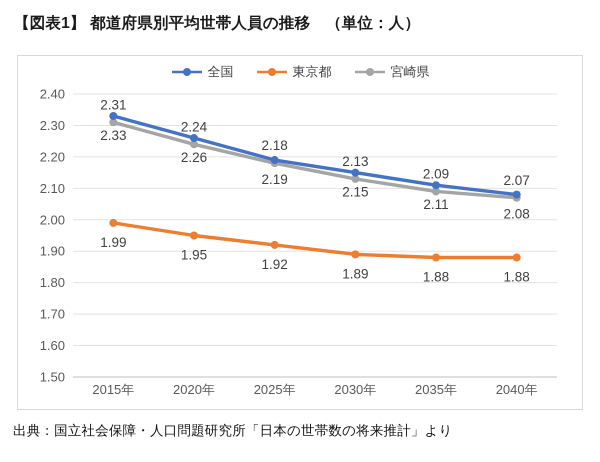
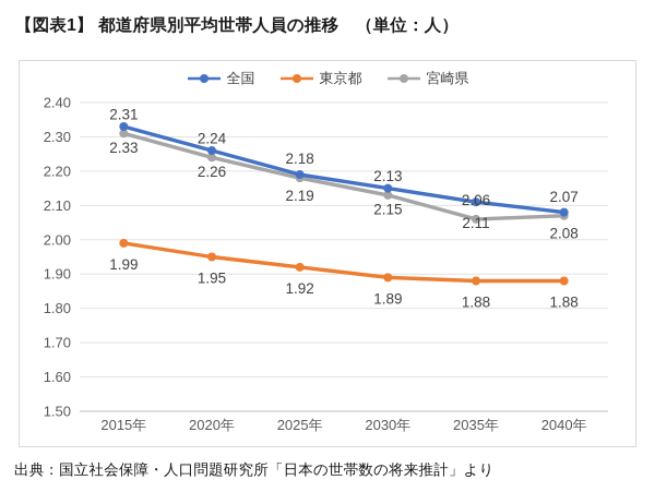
宮崎県/2035年: 2.09 -> 2.06
